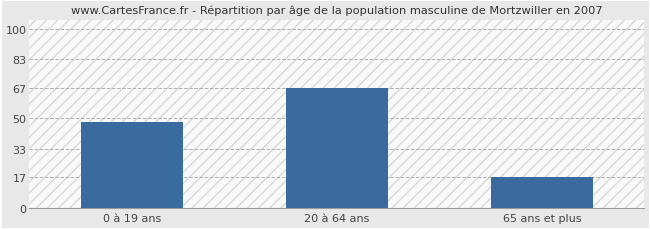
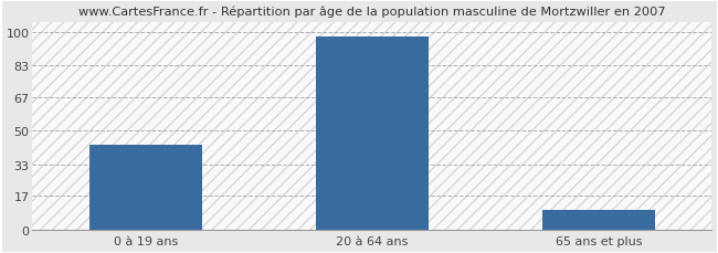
0 à 19 ans: 48 -> 43
20 à 64 ans: 67 -> 98
65 ans et plus: 17 -> 10
